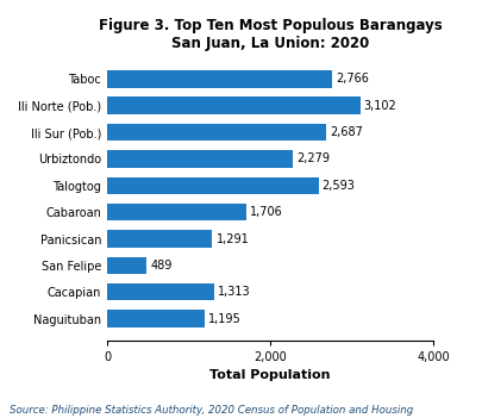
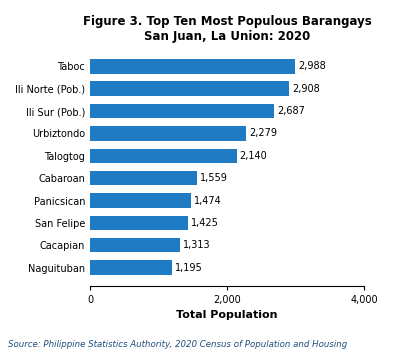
Taboc: 2,766 -> 2,988
Ili Norte (Pob.): 3,102 -> 2,908
Talogtog: 2,593 -> 2,140
Cabaroan: 1,706 -> 1,559
Panicsican: 1,291 -> 1,474
San Felipe: 489 -> 1,425
